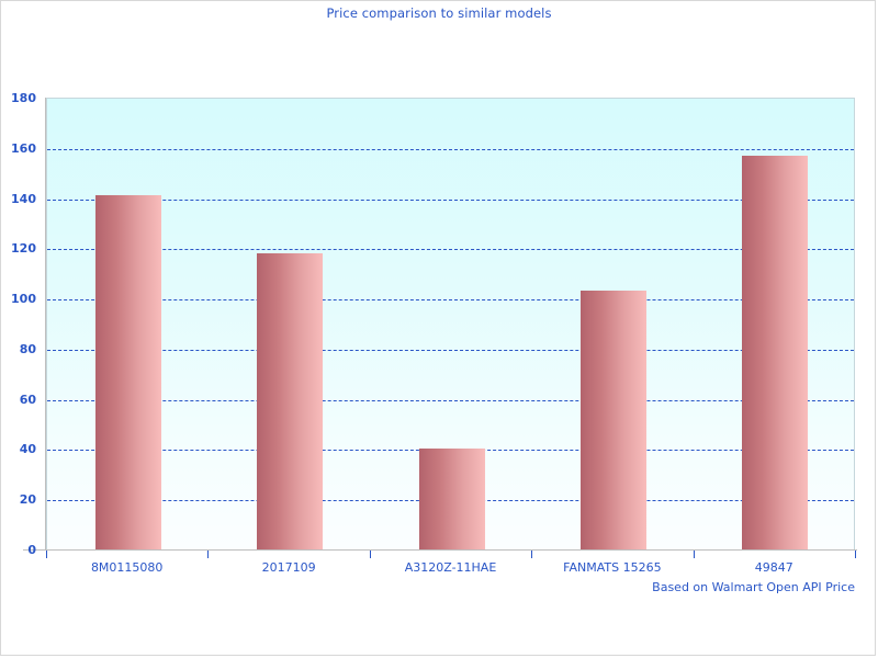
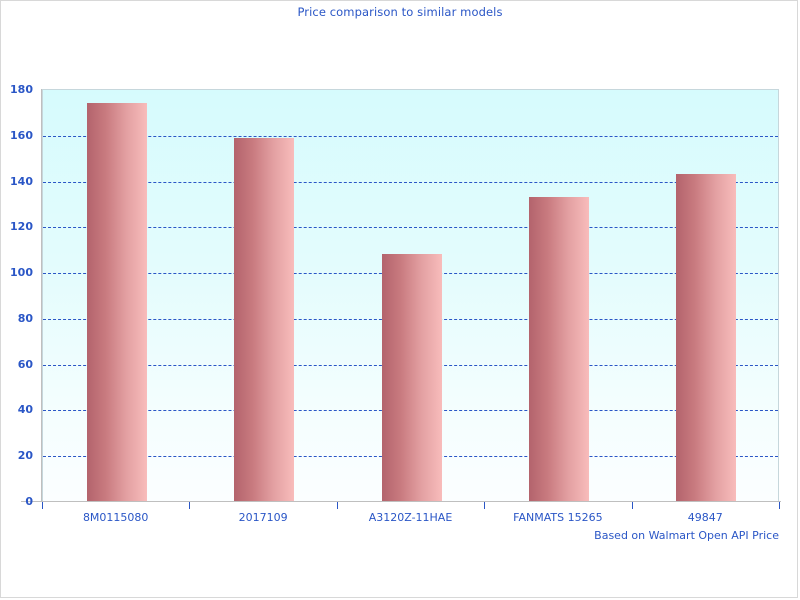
8M0115080: 141 -> 174
2017109: 118 -> 158
A3120Z-11HAE: 40 -> 108
FANMATS 15265: 103 -> 133
49847: 157 -> 143
